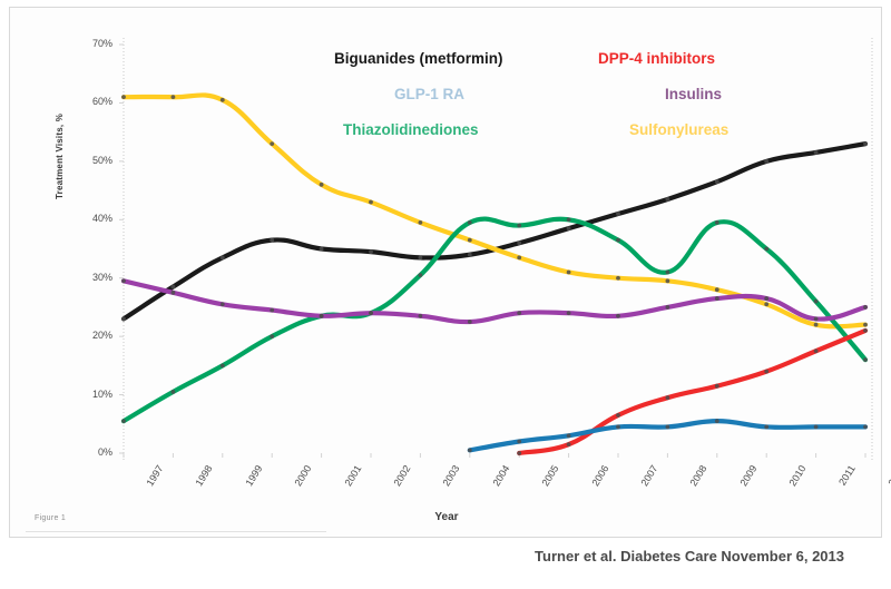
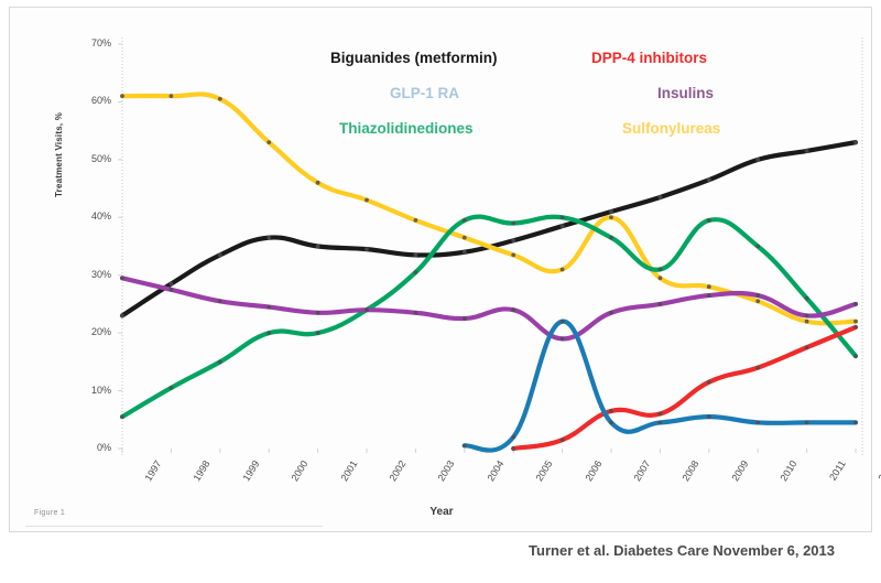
Thiazolidinediones/2001: 24% -> 20%
Insulins/2006: 24% -> 19%
GLP-1 RA/2006: 3% -> 22%
Sulfonylureas/2007: 30% -> 40%
DPP-4 inhibitors/2008: 10% -> 6%
